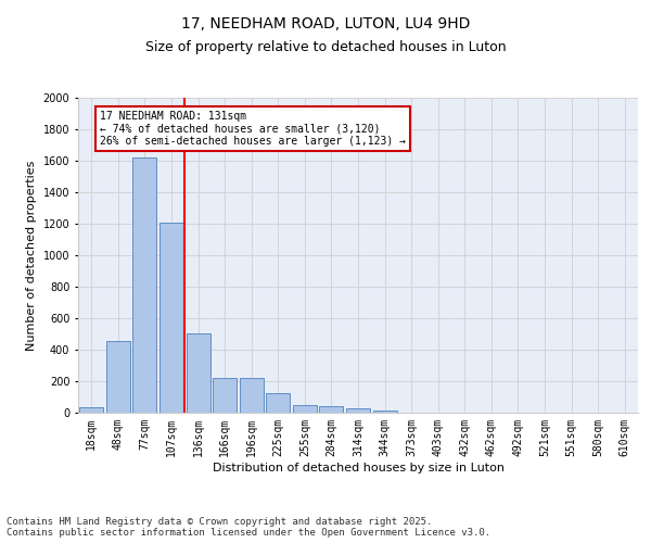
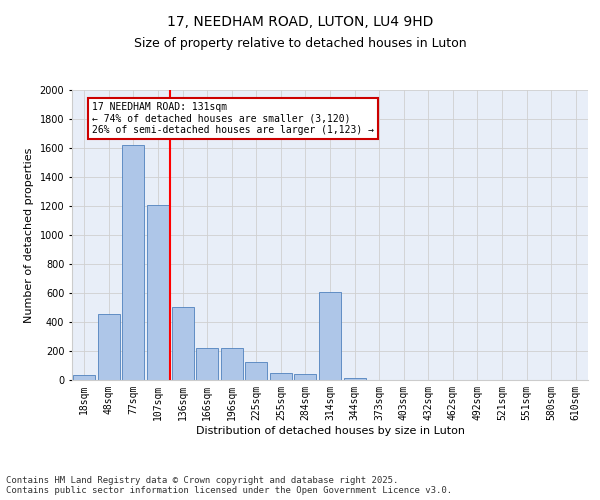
314sqm: 20 -> 610
